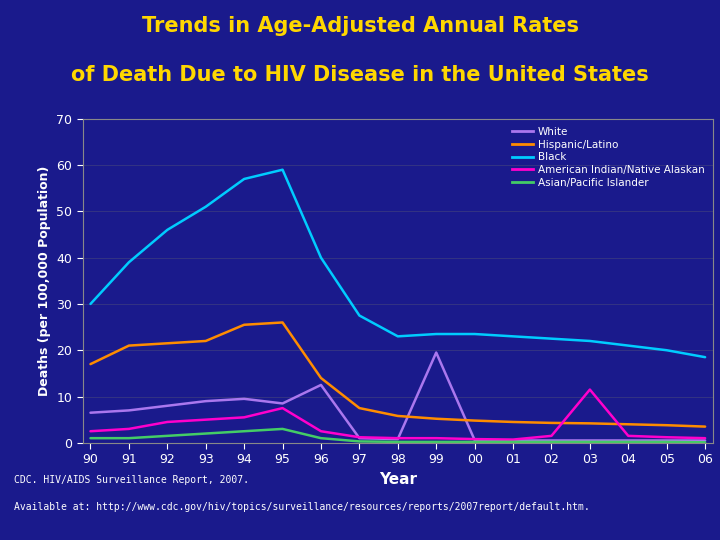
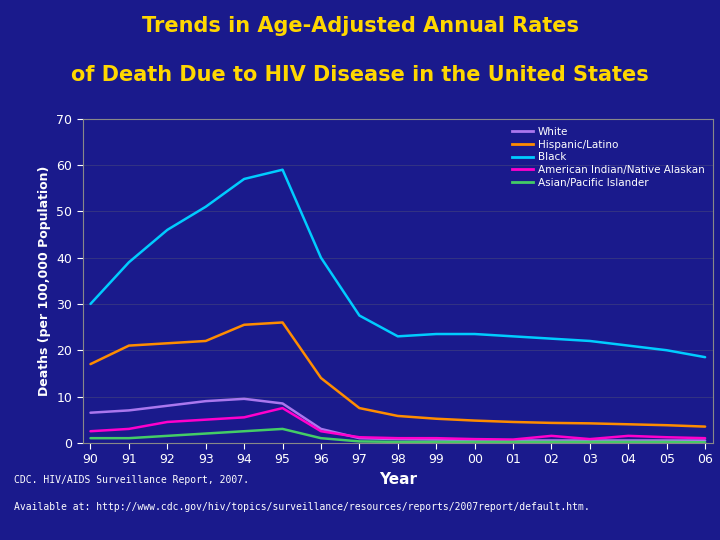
White/96: 12.5 -> 3.0
White/99: 19.5 -> 0.7
American Indian/Native Alaskan/03: 11.5 -> 0.8
